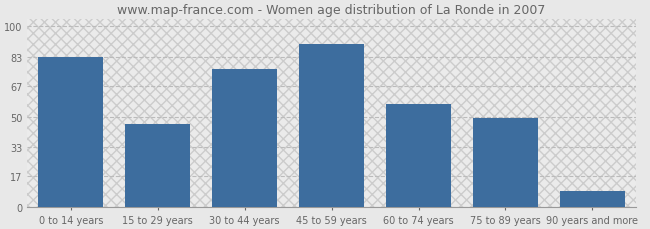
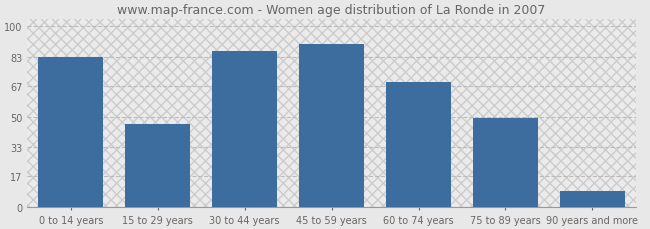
30 to 44 years: 76 -> 86
60 to 74 years: 57 -> 69
